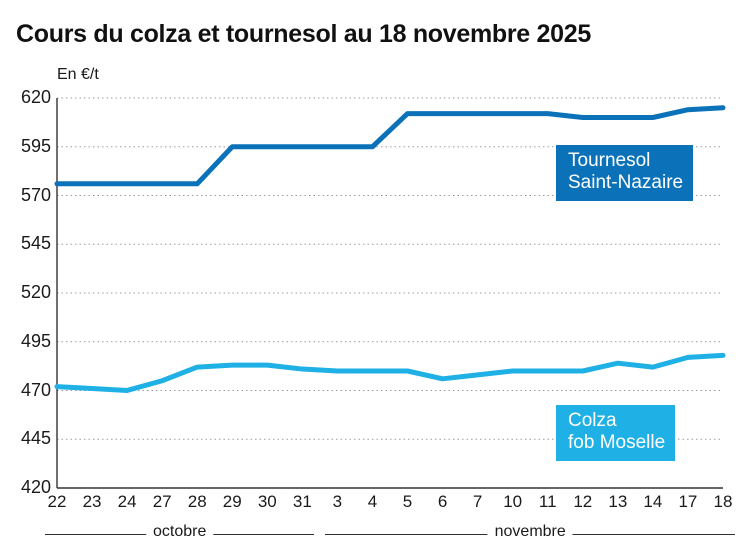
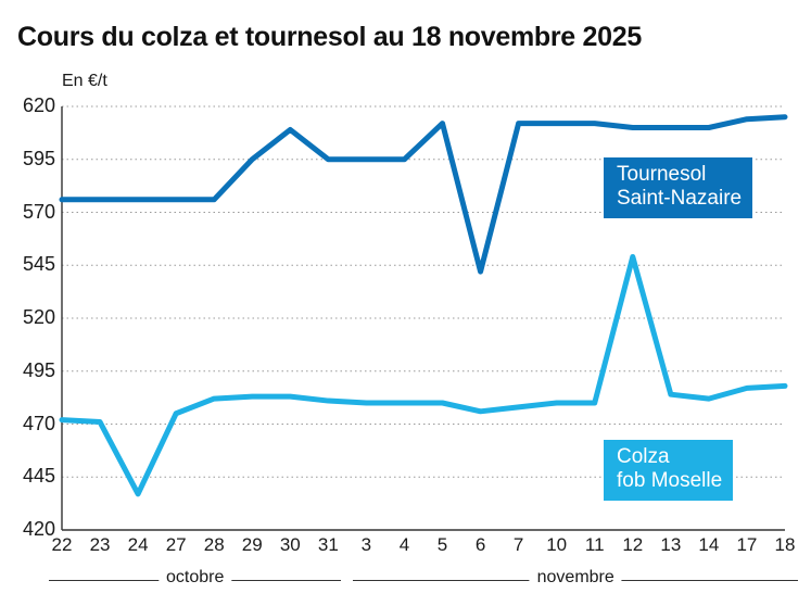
Colza fob Moselle/24: 470 -> 437
Tournesol Saint-Nazaire/30: 595 -> 609
Tournesol Saint-Nazaire/6: 612 -> 542
Colza fob Moselle/12: 480 -> 549
